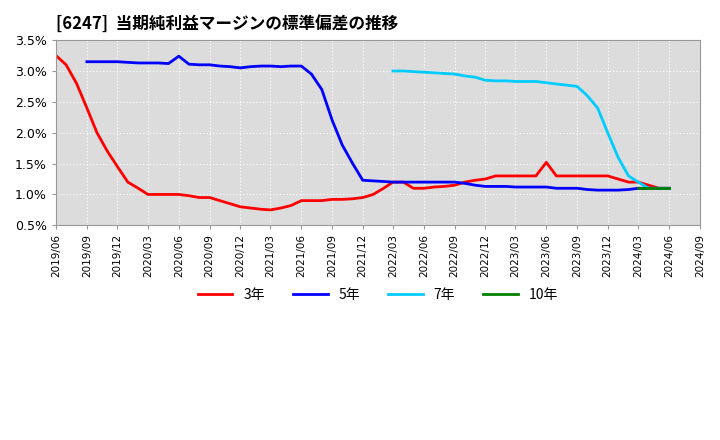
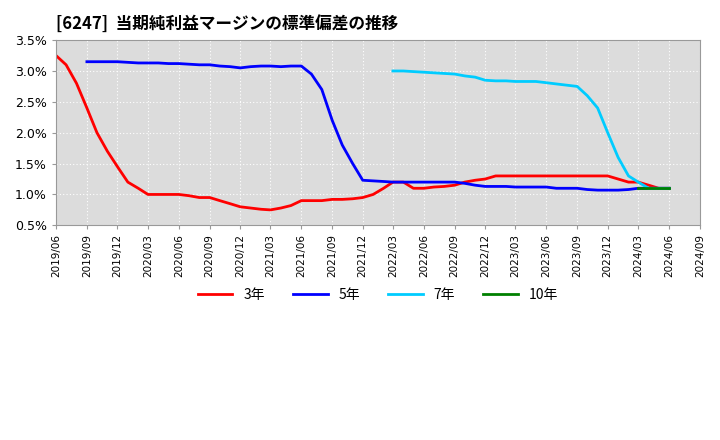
5年/2020/06: 3.24% -> 3.12%
3年/2023/06: 1.52% -> 1.30%
